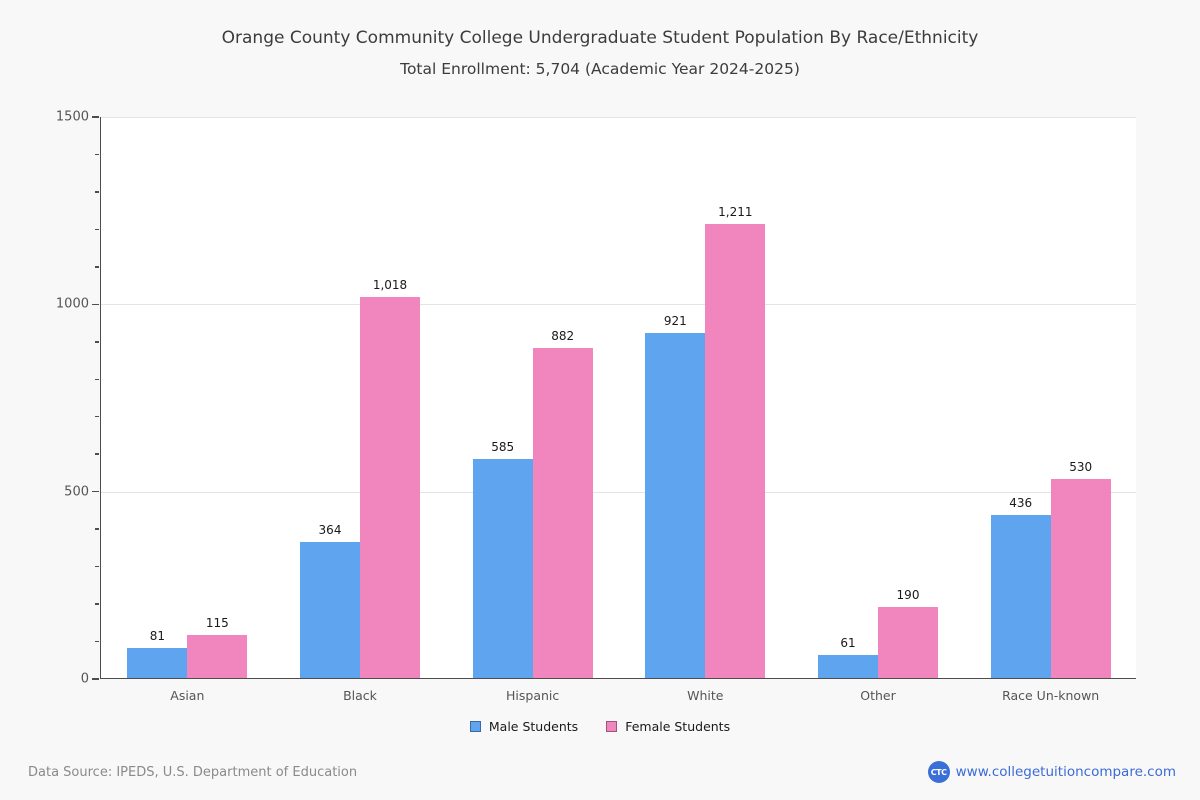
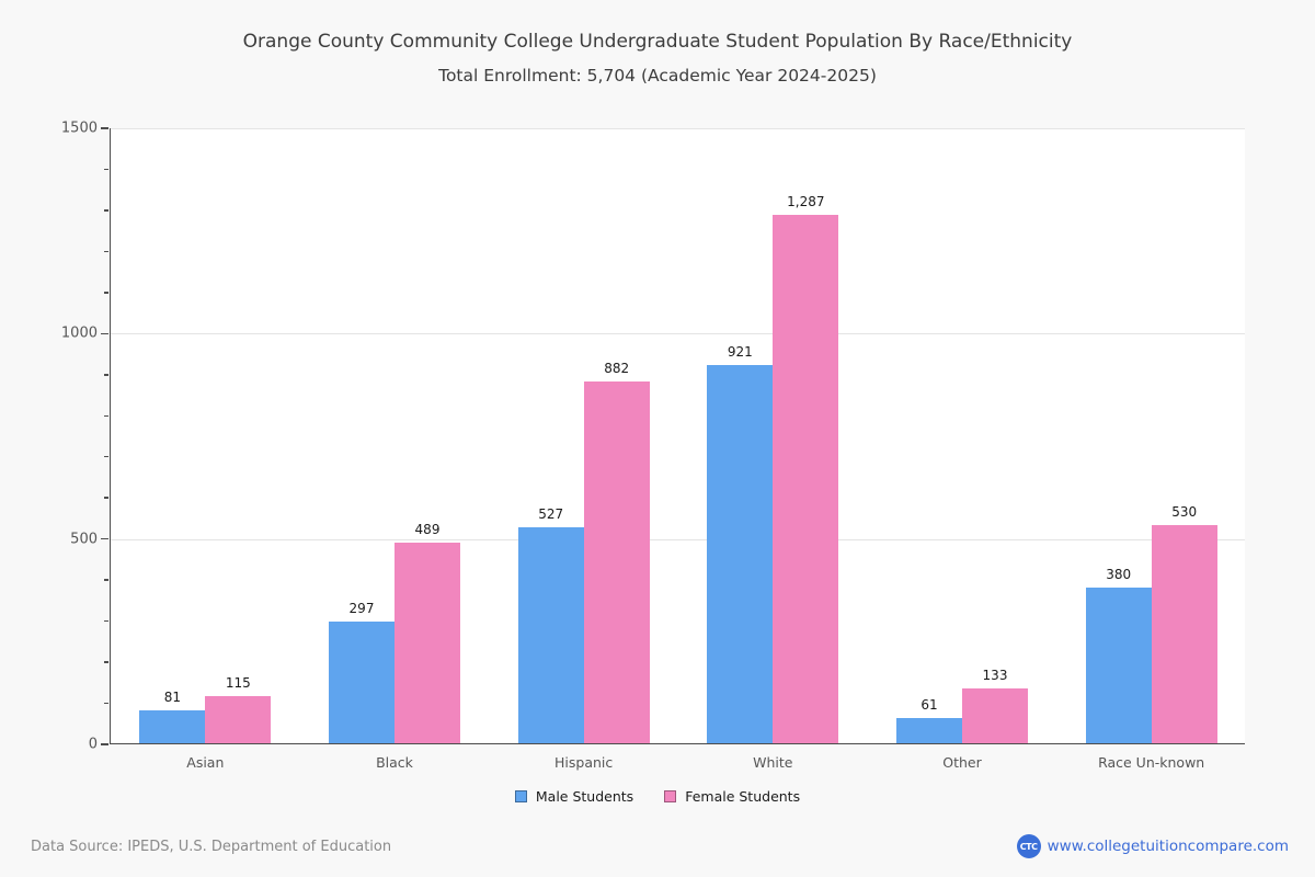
Male Students/Black: 364 -> 297
Female Students/Black: 1,018 -> 489
Male Students/Hispanic: 585 -> 527
Female Students/White: 1,211 -> 1,287
Female Students/Other: 190 -> 133
Male Students/Race Un-known: 436 -> 380
